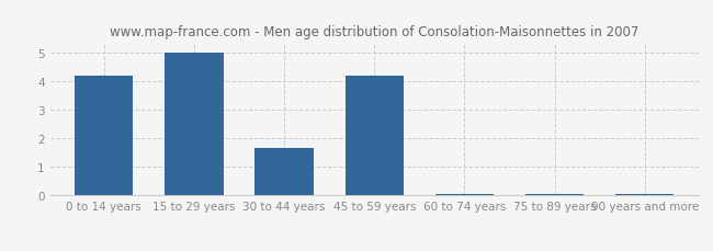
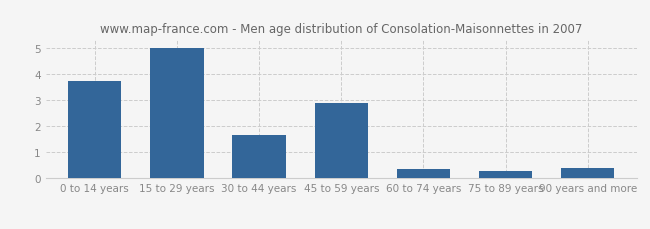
0 to 14 years: 4.20 -> 3.75
45 to 59 years: 4.20 -> 2.90
60 to 74 years: 0.05 -> 0.35
75 to 89 years: 0.05 -> 0.30
90 years and more: 0.05 -> 0.40
